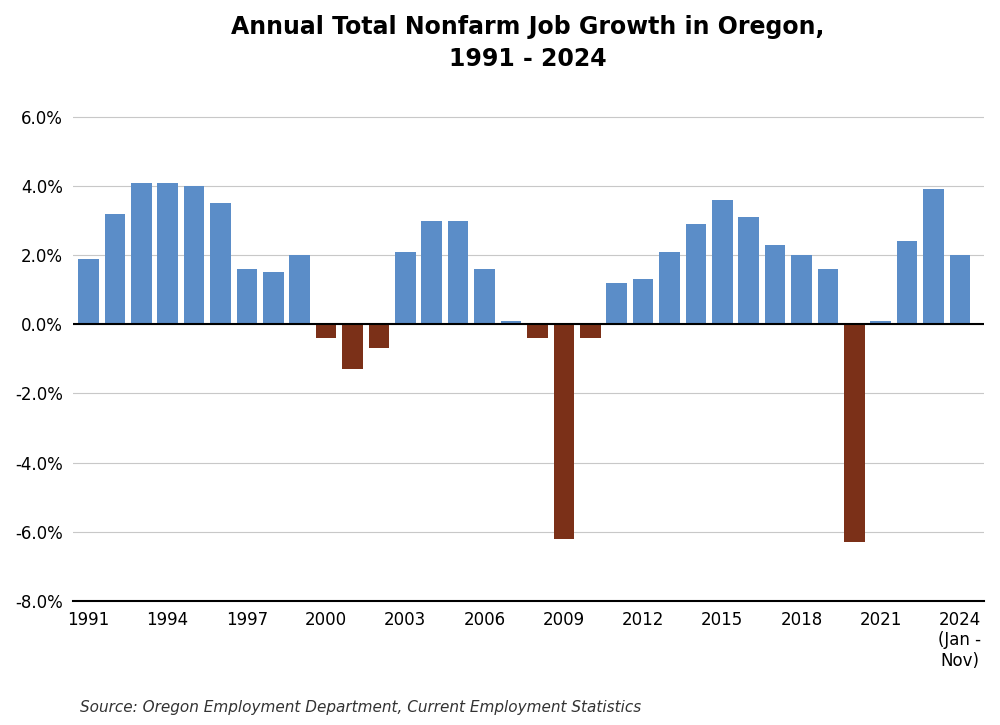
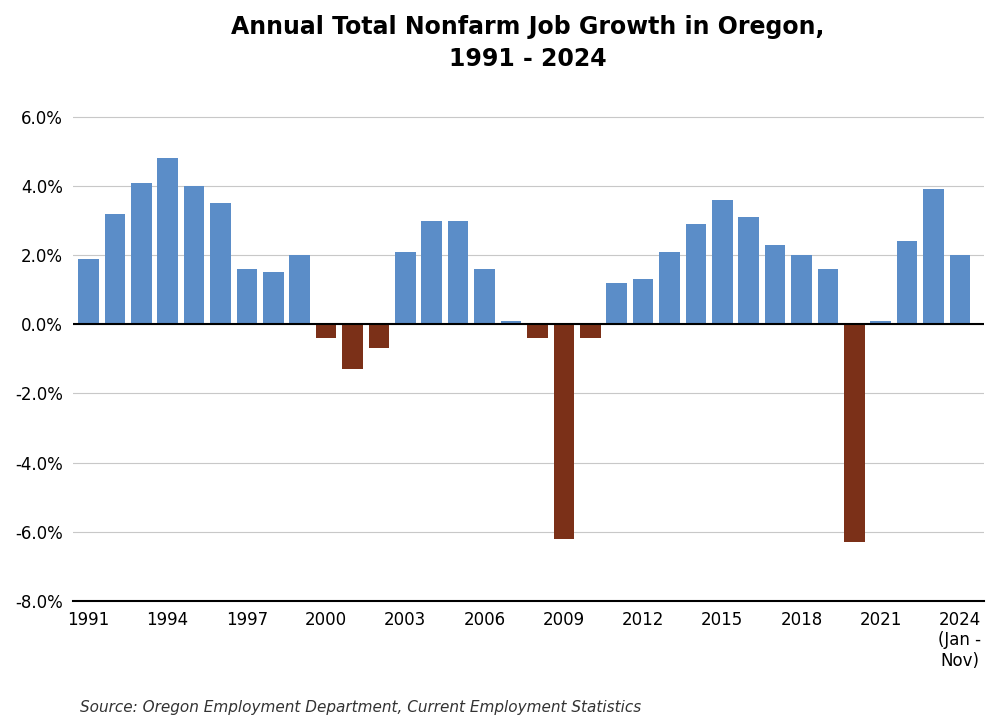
1994: 4.1% -> 4.8%
